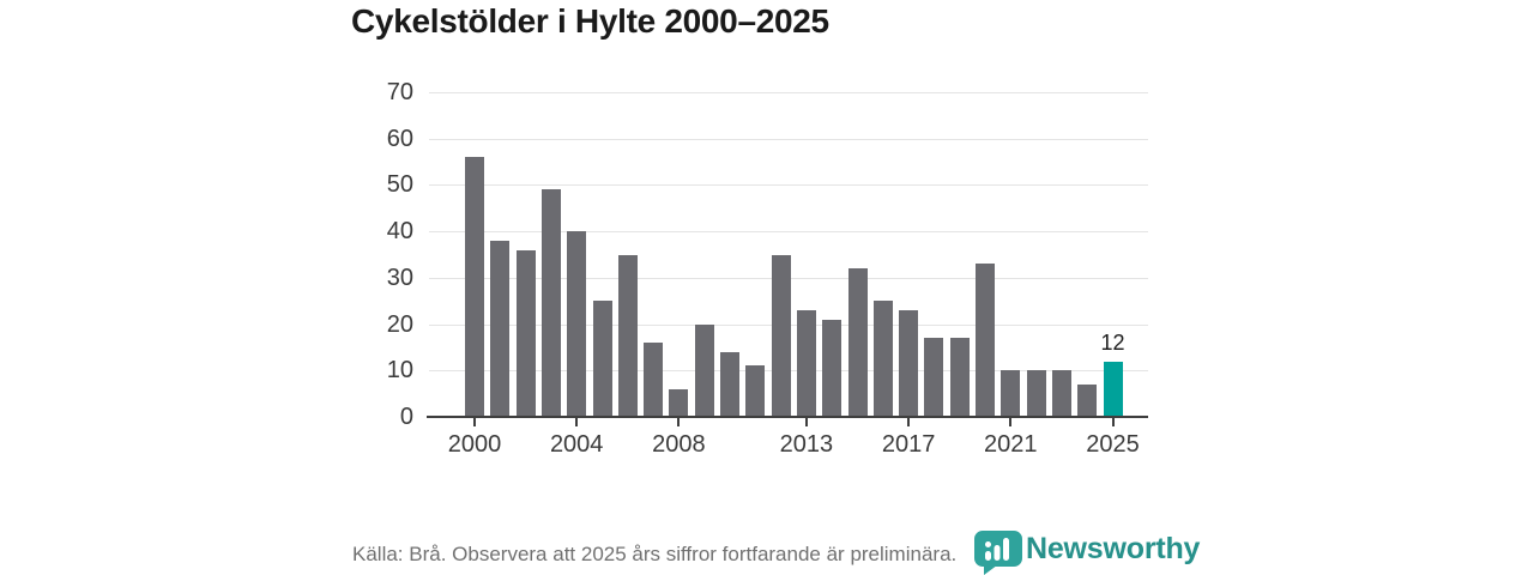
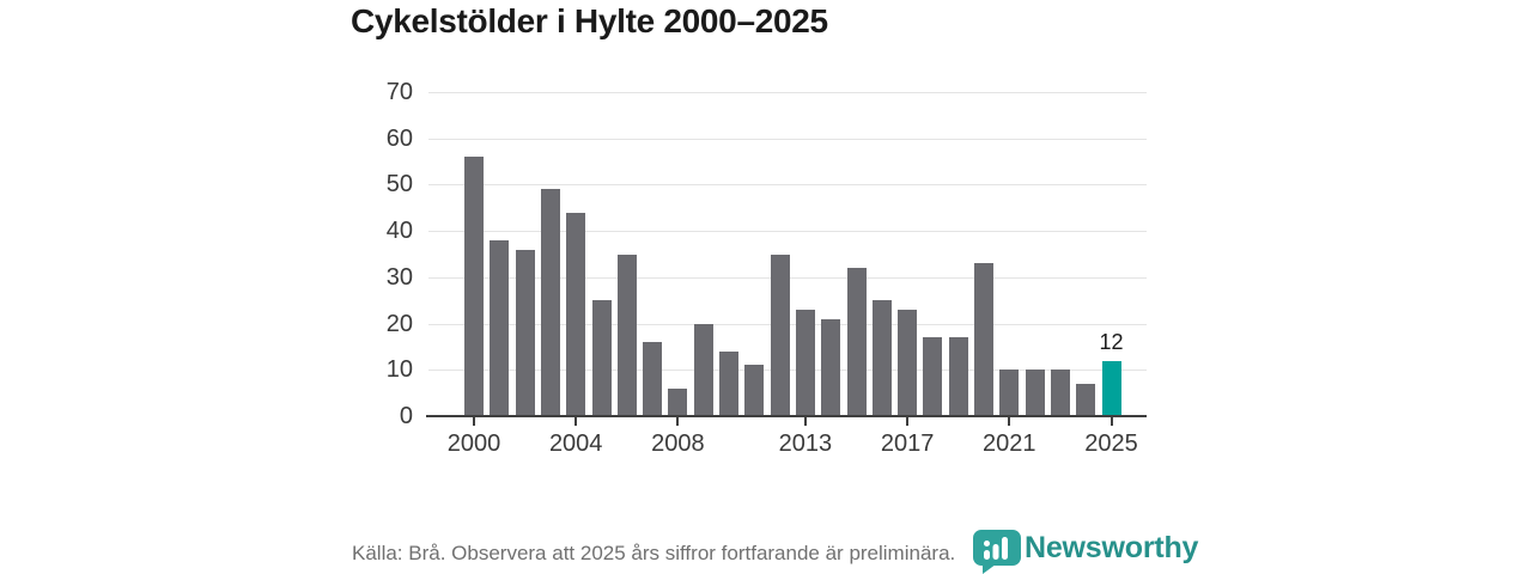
2004: 40 -> 44
